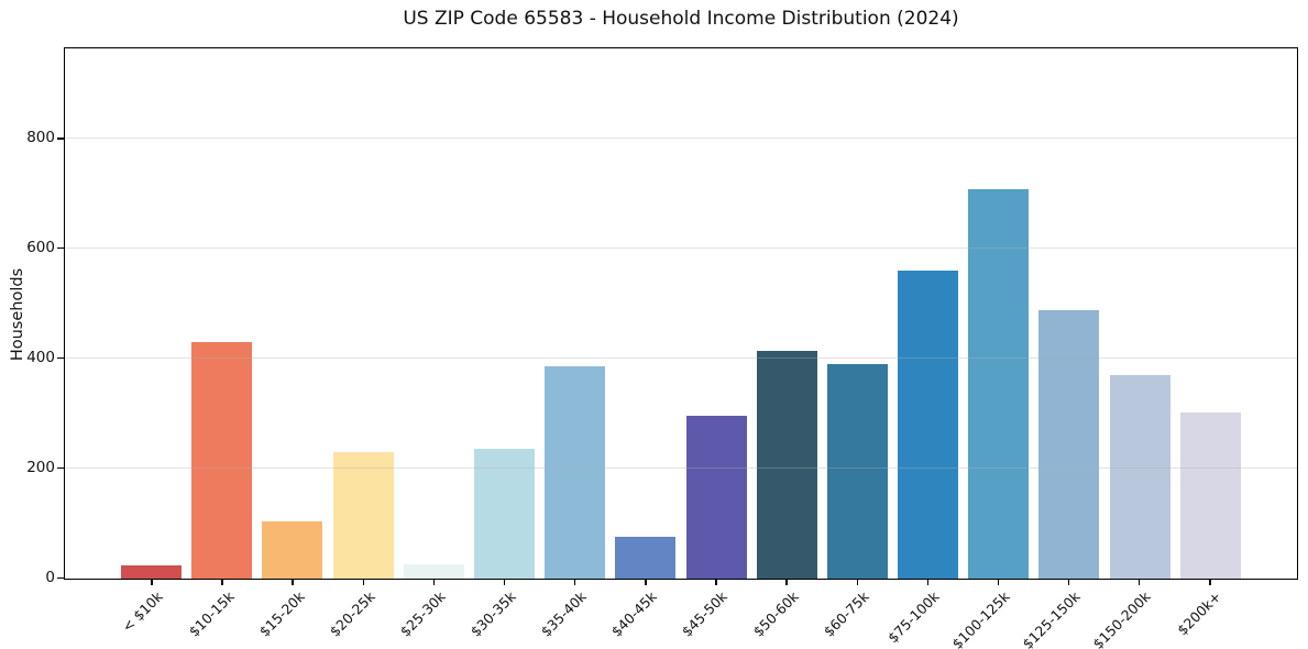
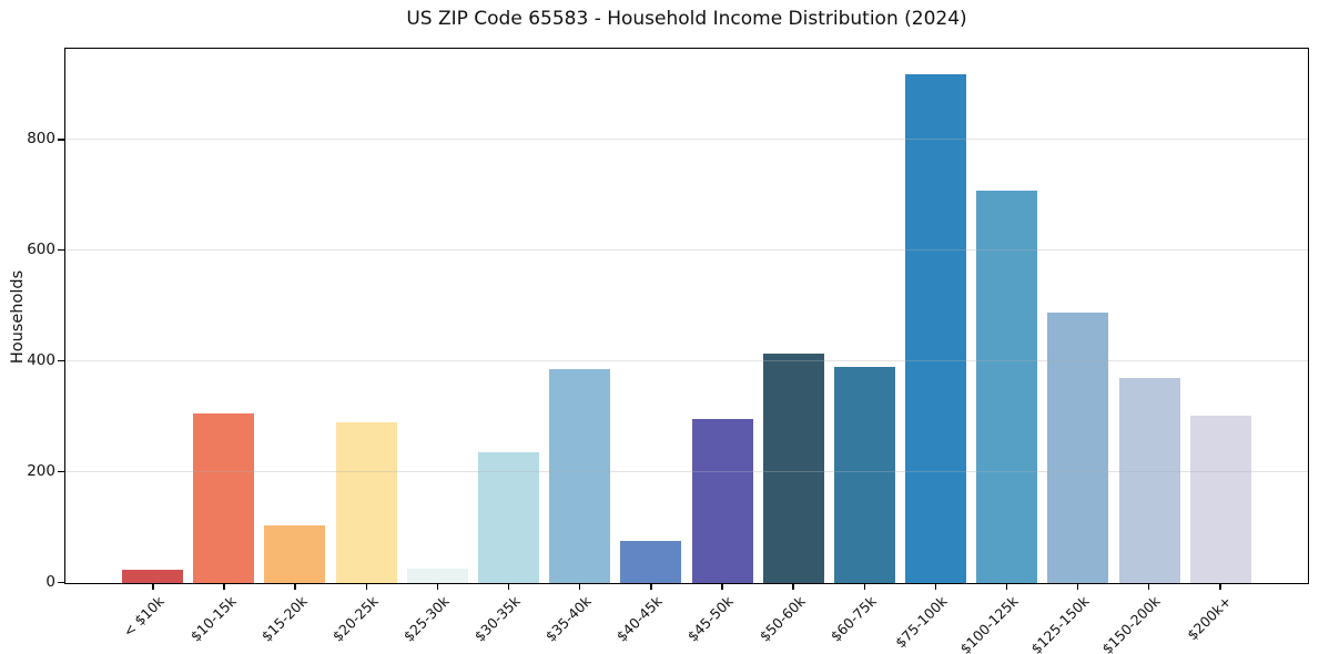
$10-15k: 430 -> 300
$20-25k: 230 -> 290
$75-100k: 560 -> 920
